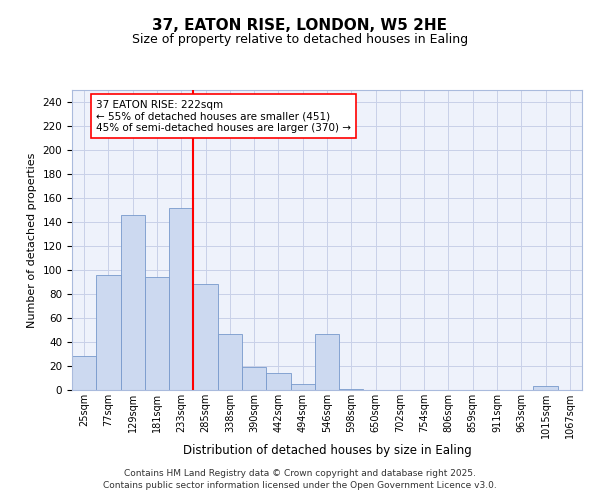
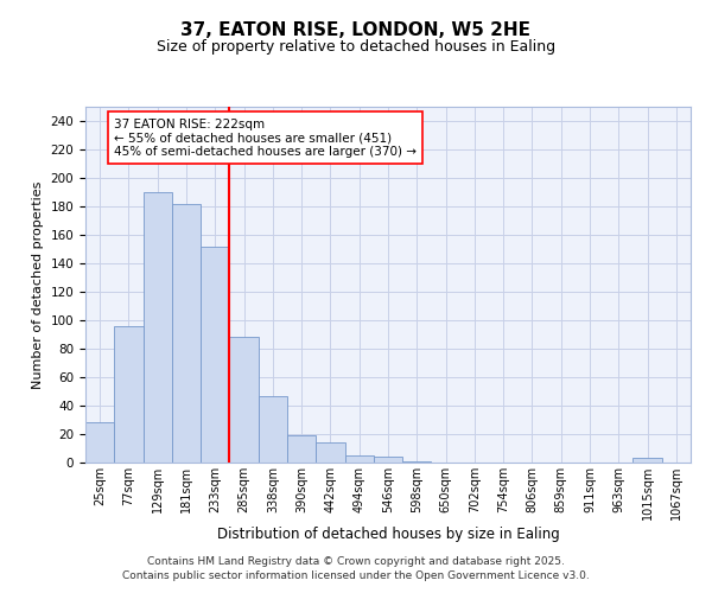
129sqm: 146 -> 190
181sqm: 94 -> 182
546sqm: 47 -> 4
